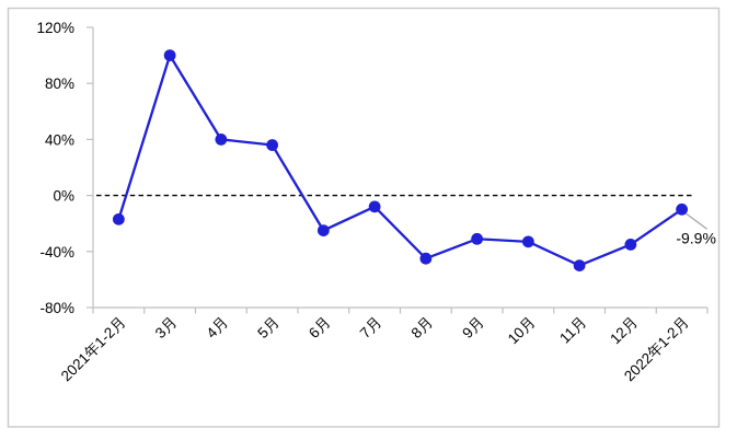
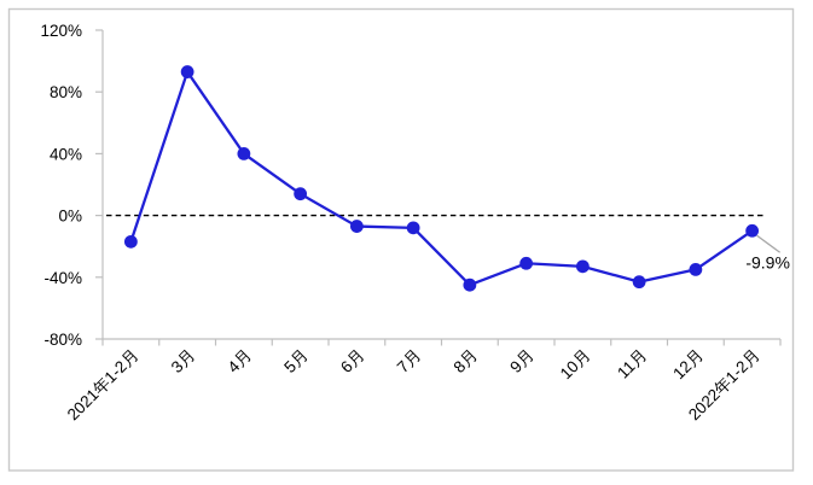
3月: 100% -> 93%
5月: 36% -> 14%
6月: -25% -> -7%
11月: -50% -> -43%
